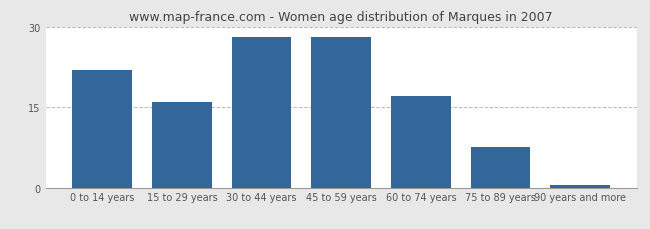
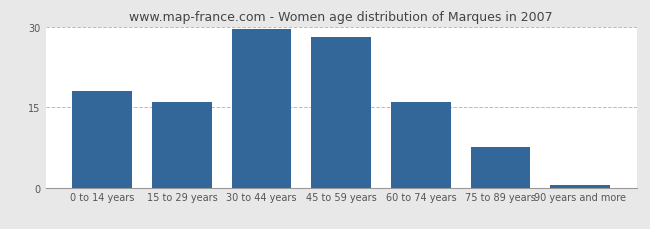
0 to 14 years: 22.0 -> 18.0
30 to 44 years: 28.0 -> 29.5
60 to 74 years: 17.0 -> 16.0
